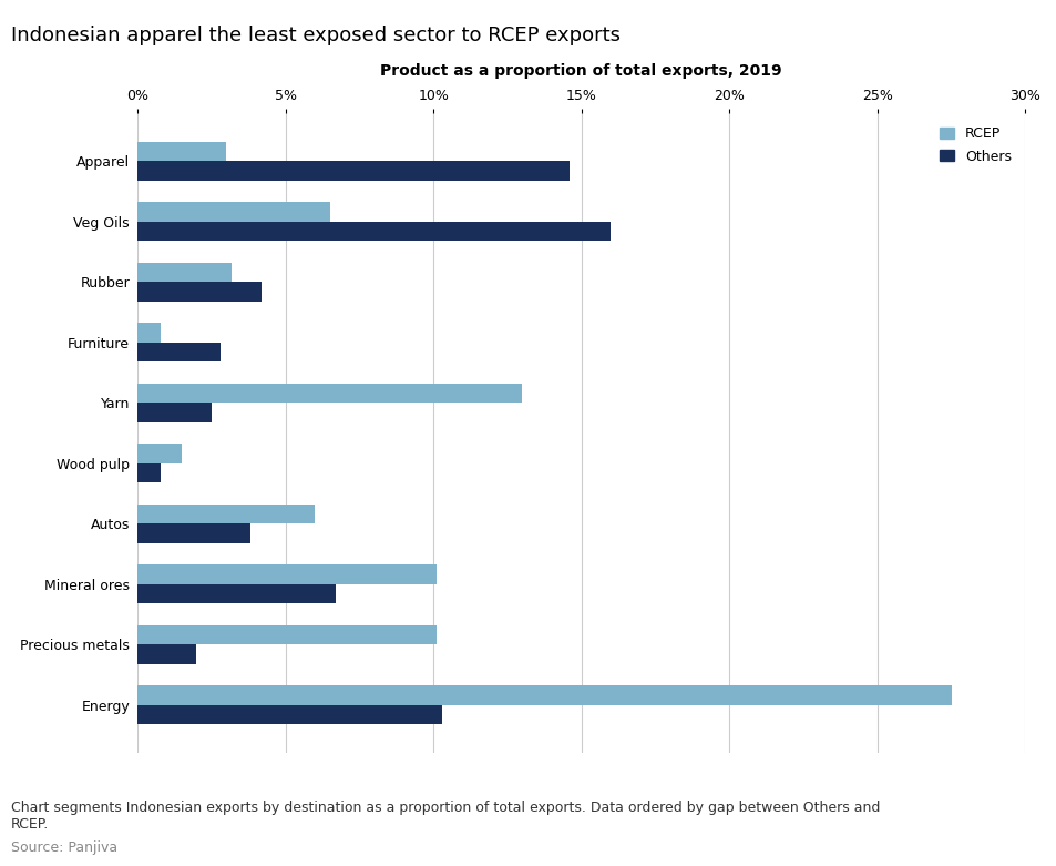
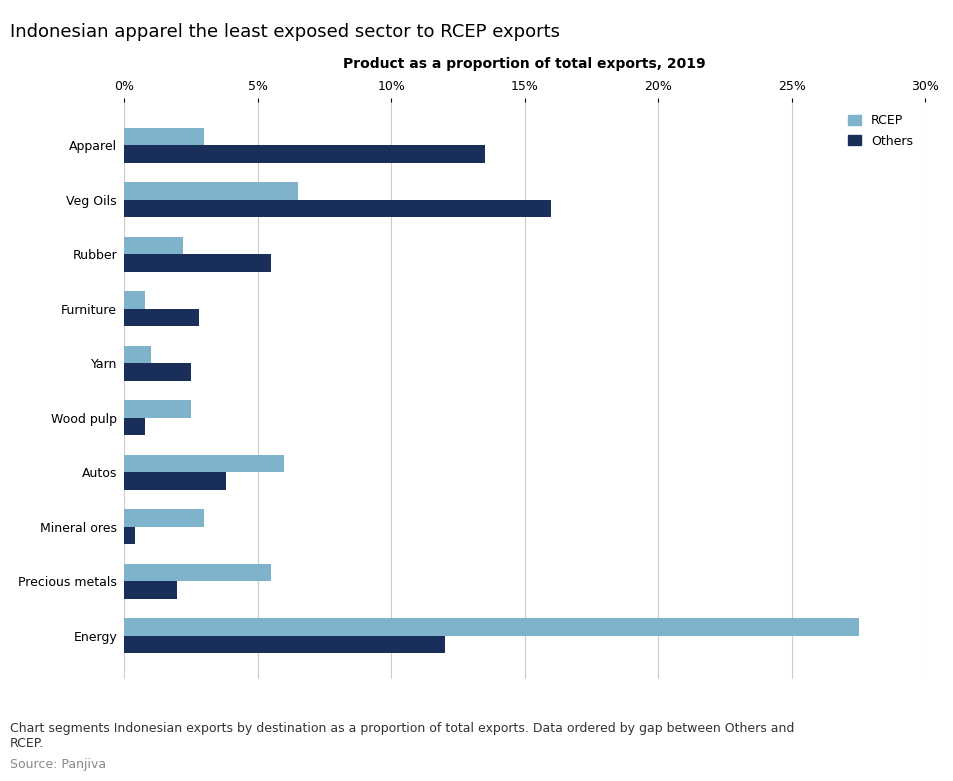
Others/Apparel: 14.6% -> 13.5%
RCEP/Rubber: 3.2% -> 2.2%
Others/Rubber: 4.2% -> 5.5%
RCEP/Yarn: 13.0% -> 1.0%
RCEP/Wood pulp: 1.5% -> 2.5%
RCEP/Mineral ores: 10.1% -> 3.0%
Others/Mineral ores: 6.7% -> 0.4%
RCEP/Precious metals: 10.1% -> 5.5%
Others/Energy: 10.3% -> 12.0%
